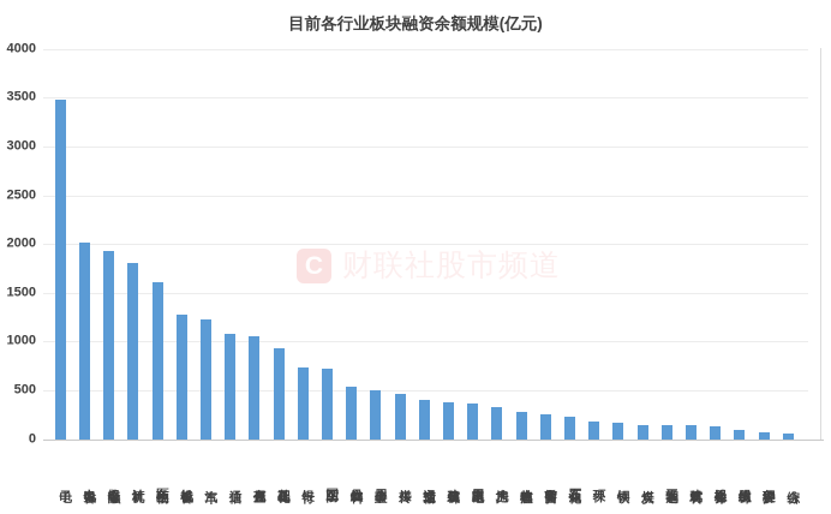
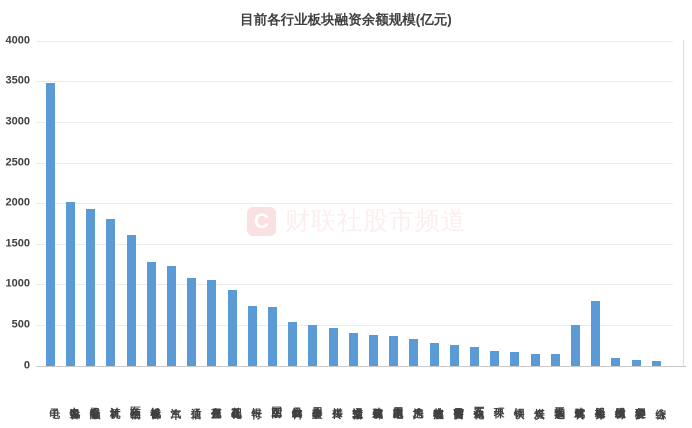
建筑材料: 100 -> 500
社会服务: 100 -> 800
